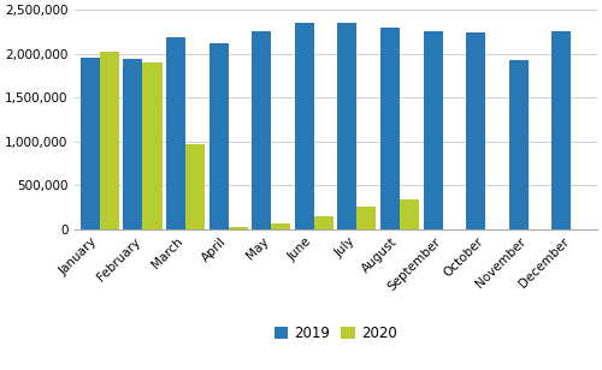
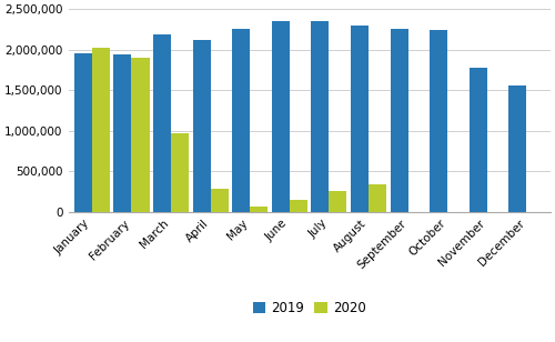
2020/April: 30,000 -> 280,000
2019/November: 1,920,000 -> 1,780,000
2019/December: 2,260,000 -> 1,560,000
